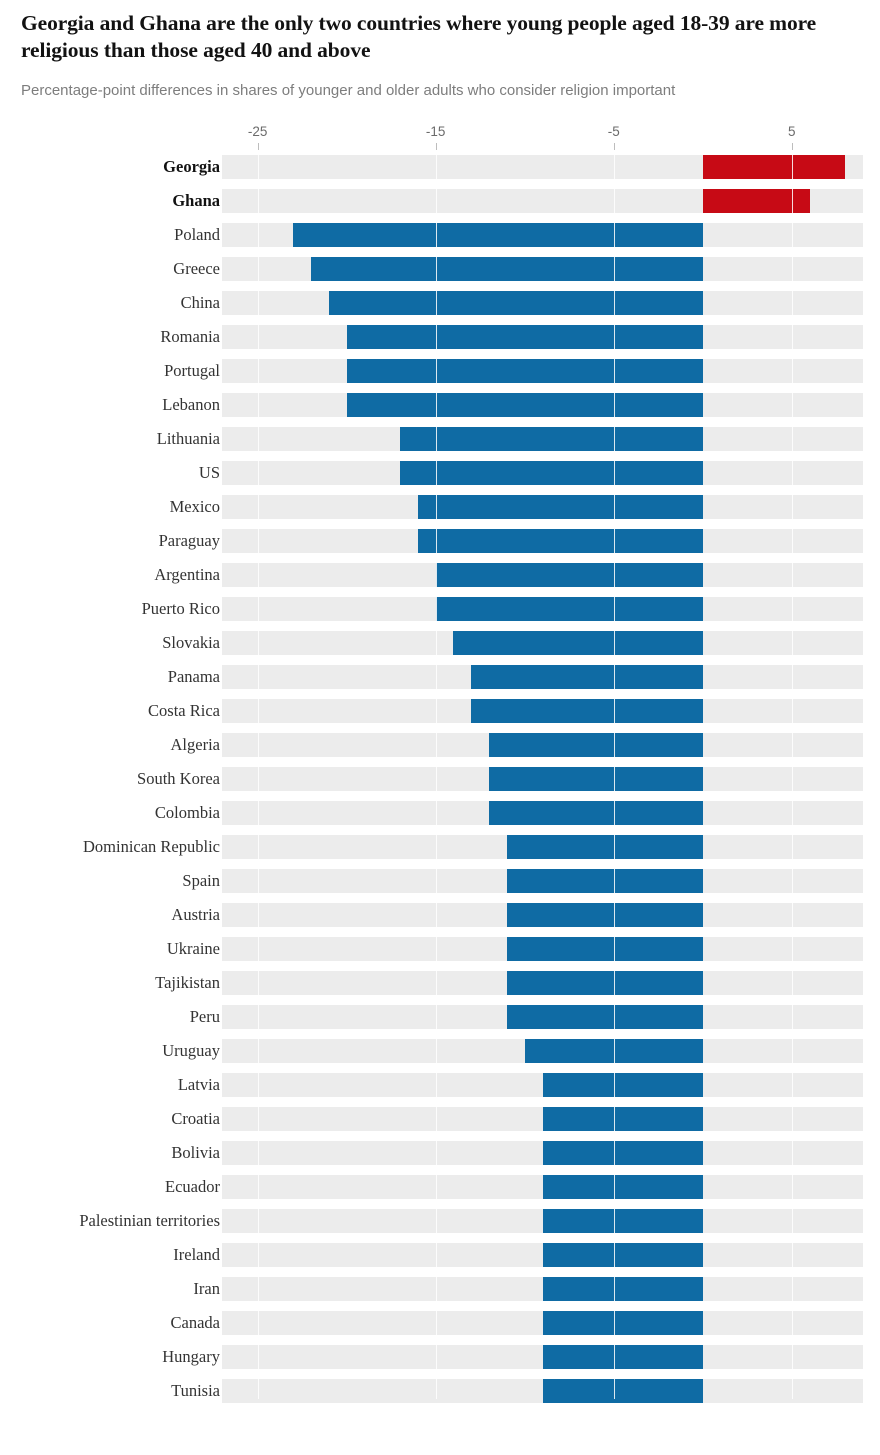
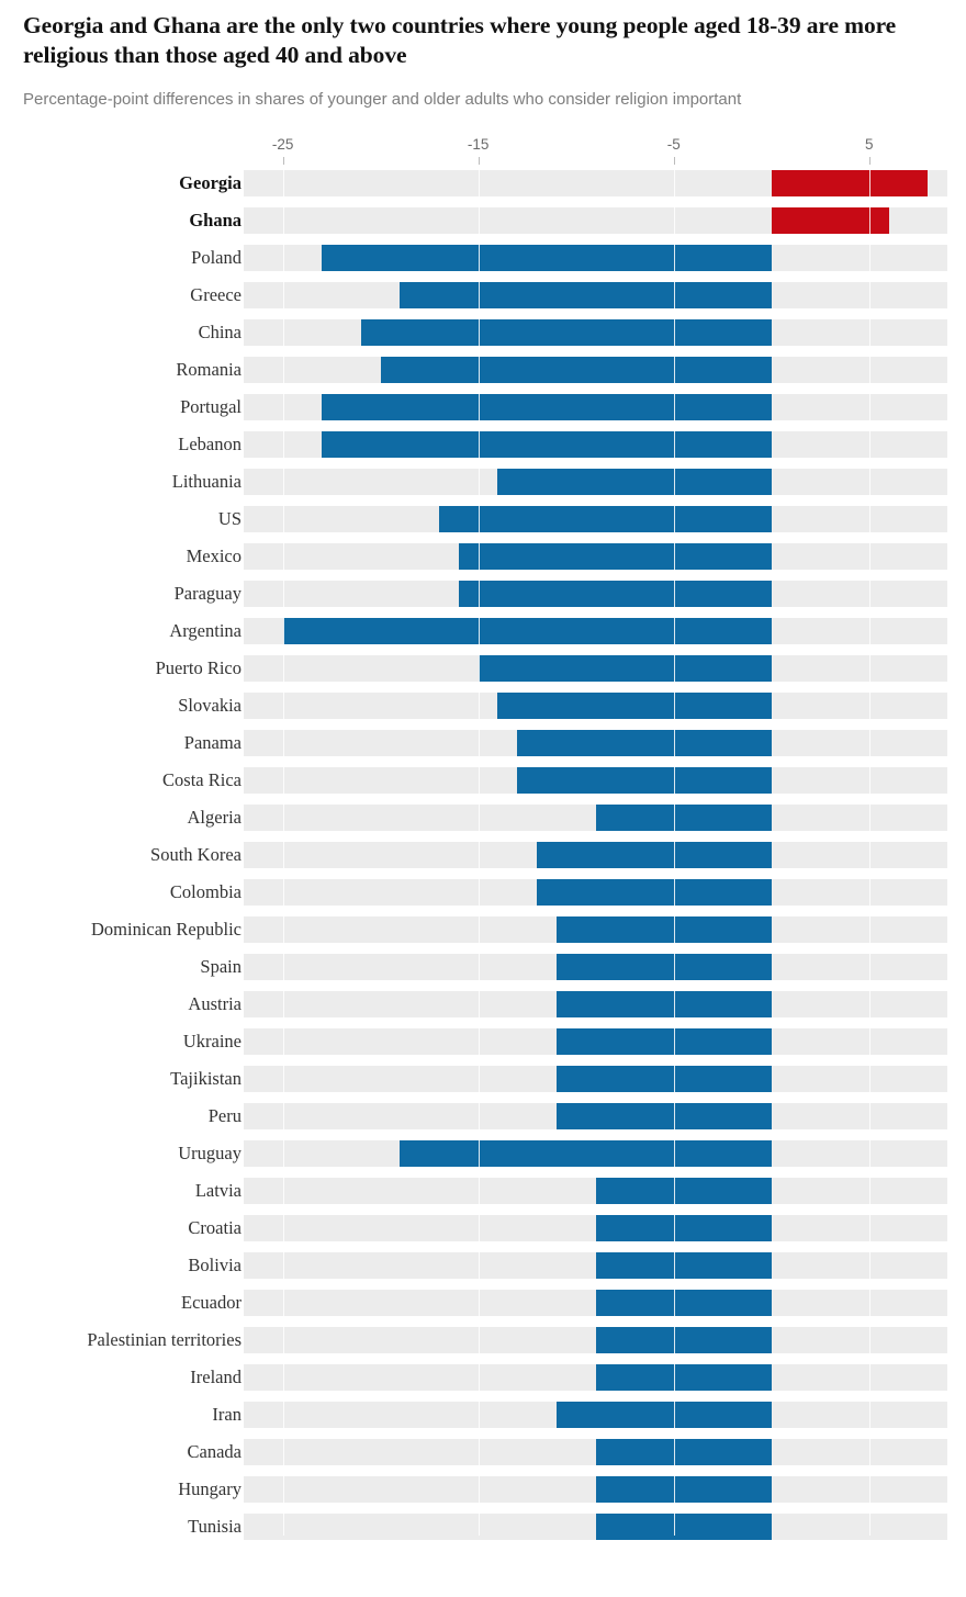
Greece: -22 -> -19
Portugal: -20 -> -23
Lebanon: -20 -> -23
Lithuania: -17 -> -14
Argentina: -15 -> -25
Algeria: -12 -> -9
Uruguay: -10 -> -19
Iran: -9 -> -11
